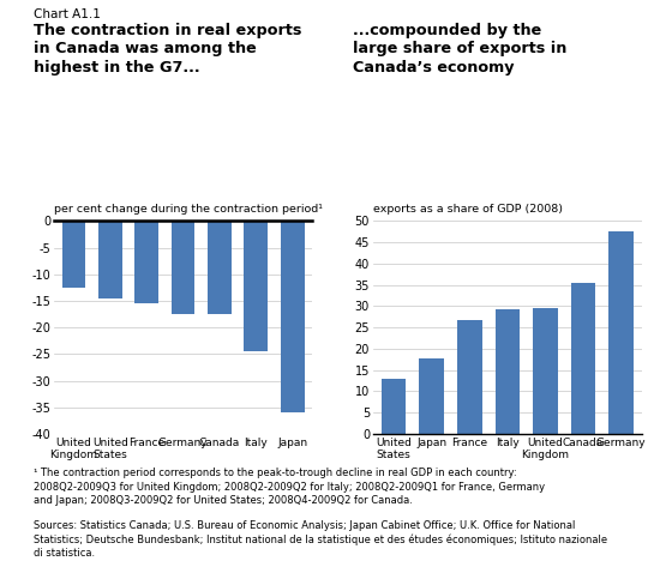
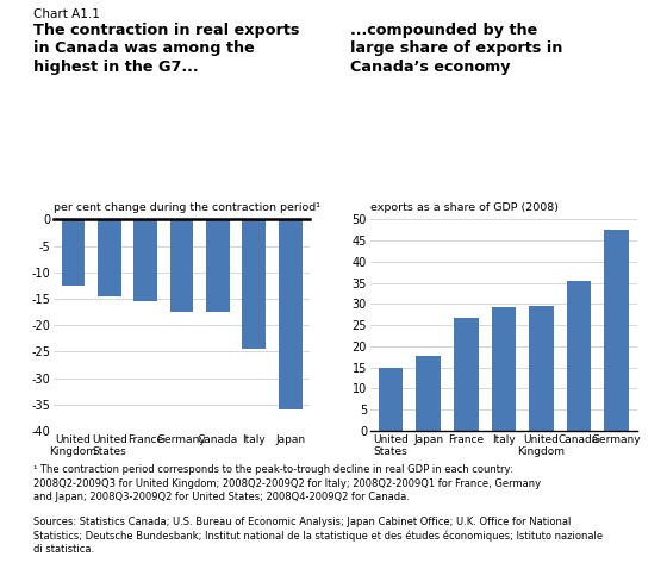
United States: 13.0 -> 15.0
